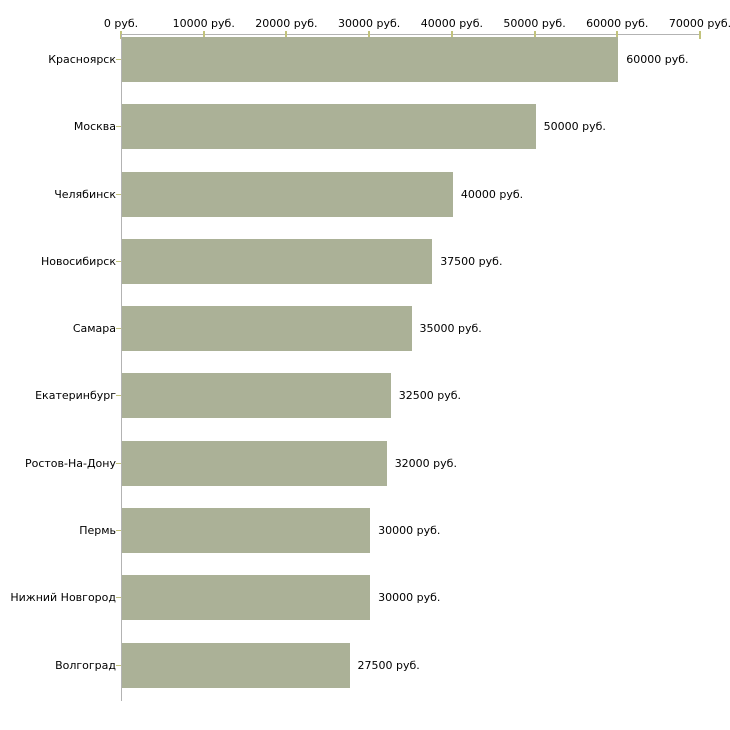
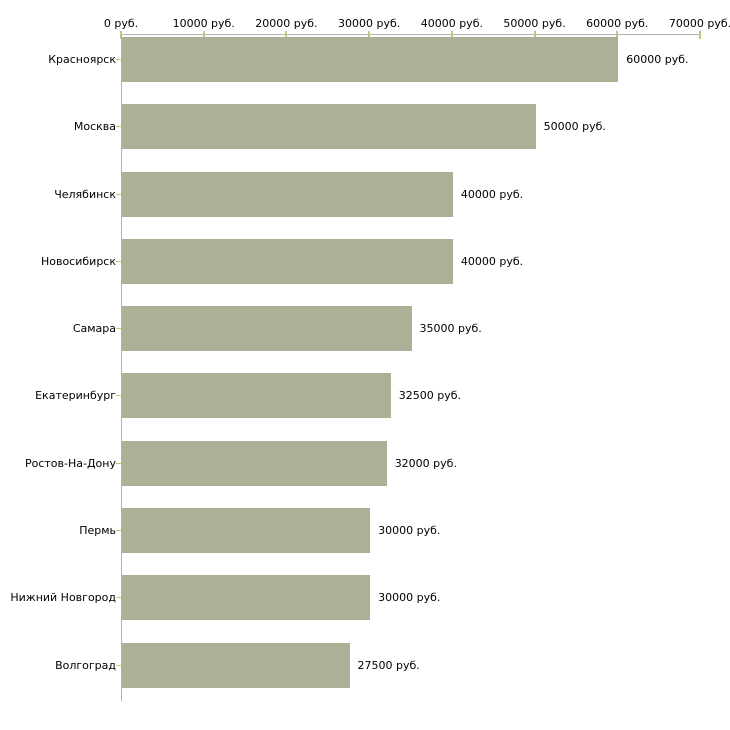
Новосибирск: 37500 -> 40000
